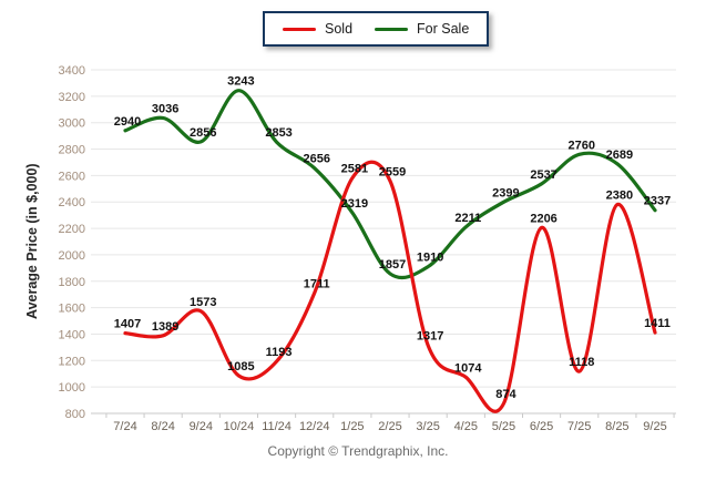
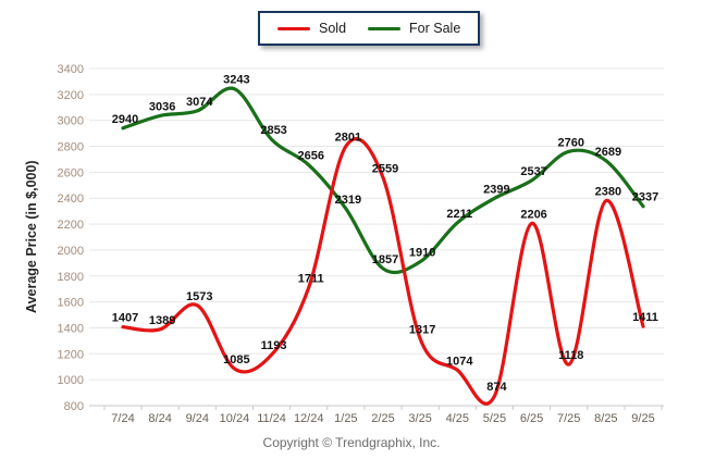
For Sale/9/24: 2856 -> 3074
Sold/1/25: 2581 -> 2801
